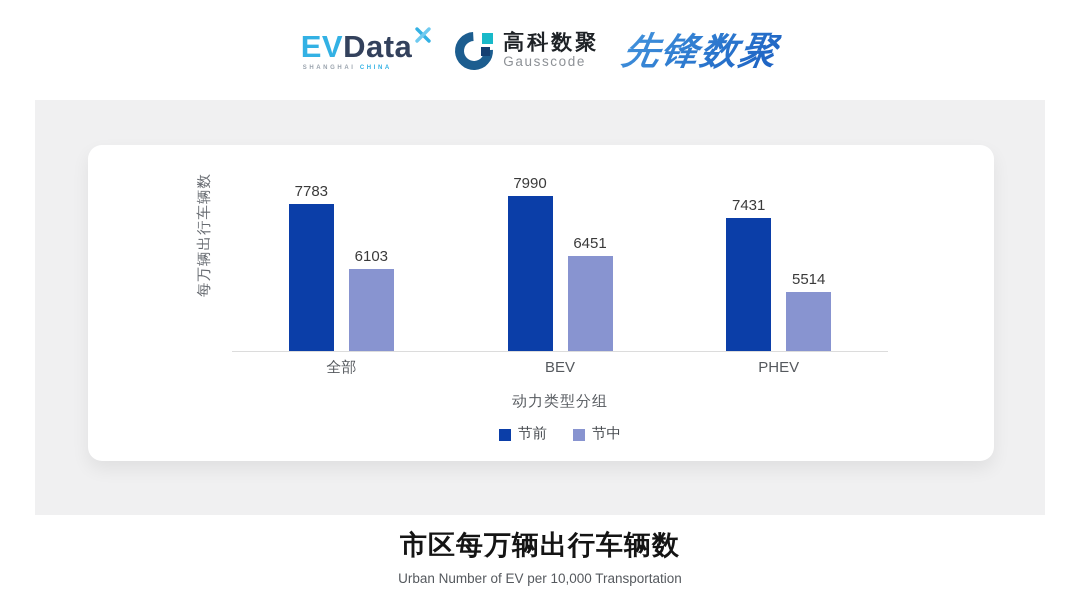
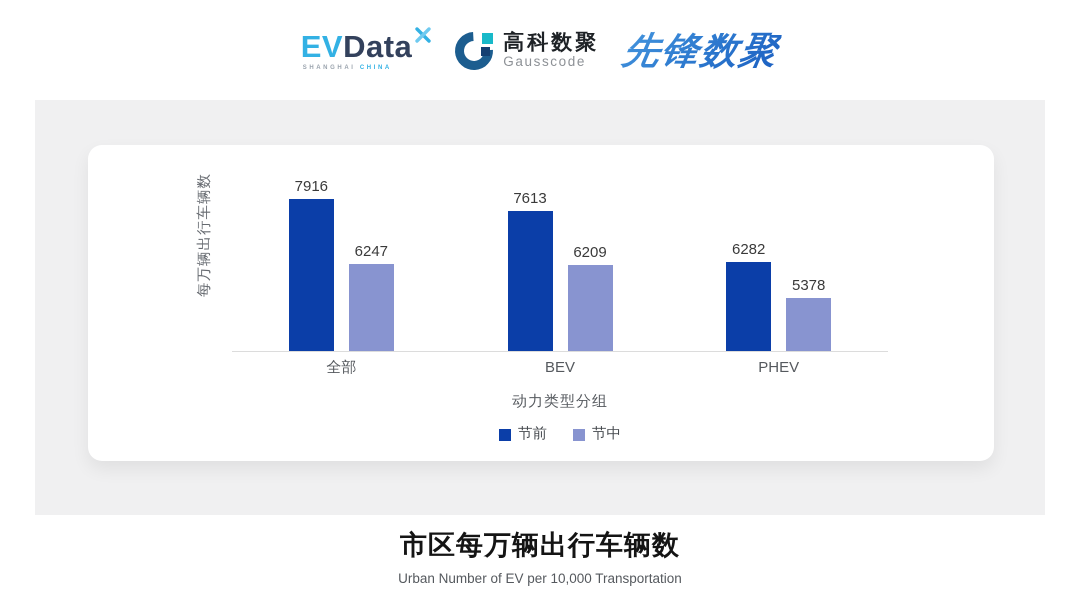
节前/全部: 7783 -> 7916
节中/全部: 6103 -> 6247
节前/BEV: 7990 -> 7613
节中/BEV: 6451 -> 6209
节前/PHEV: 7431 -> 6282
节中/PHEV: 5514 -> 5378
